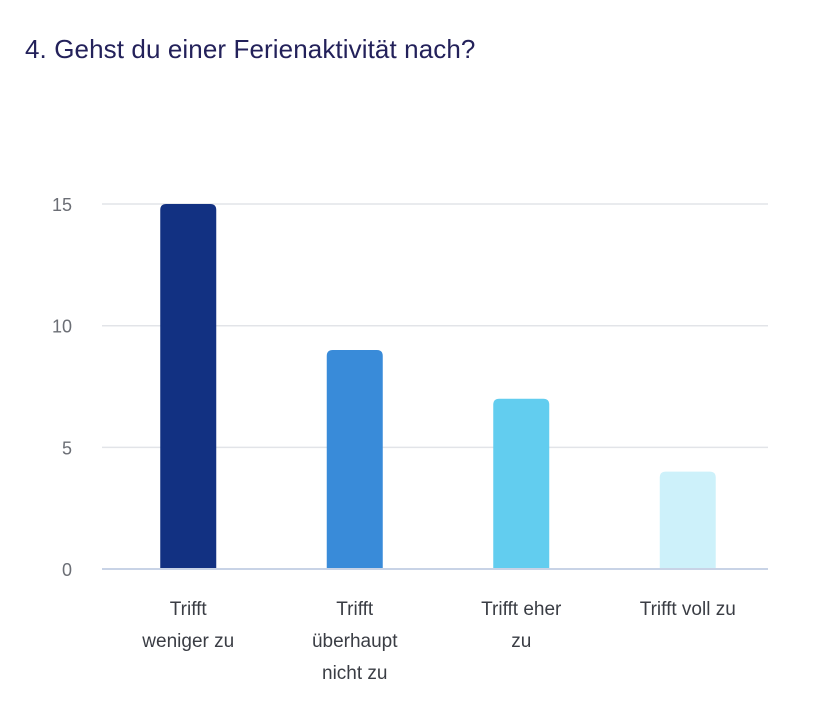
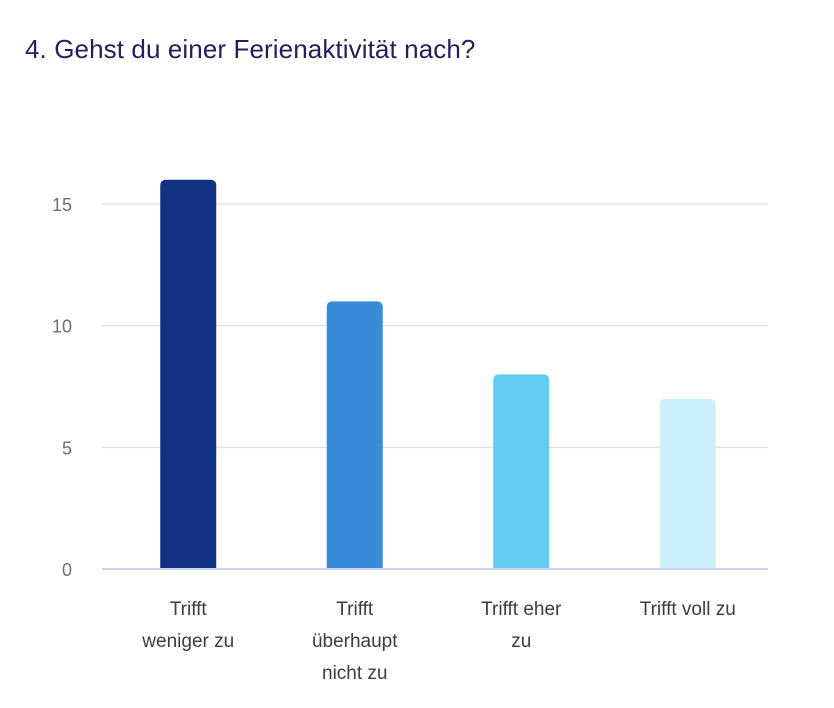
Trifft weniger zu: 15 -> 16
Trifft überhaupt nicht zu: 9 -> 11
Trifft eher zu: 7 -> 8
Trifft voll zu: 4 -> 7
